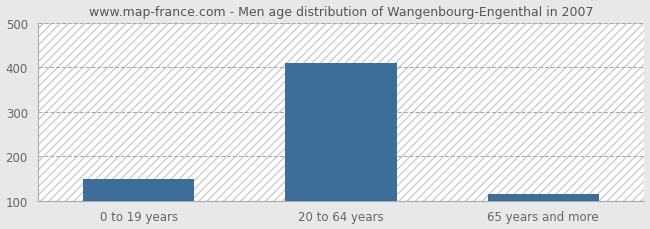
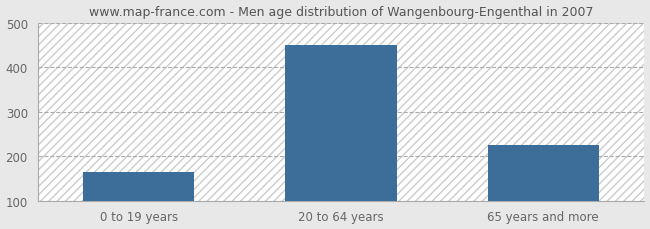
0 to 19 years: 148 -> 165
20 to 64 years: 410 -> 450
65 years and more: 115 -> 225
